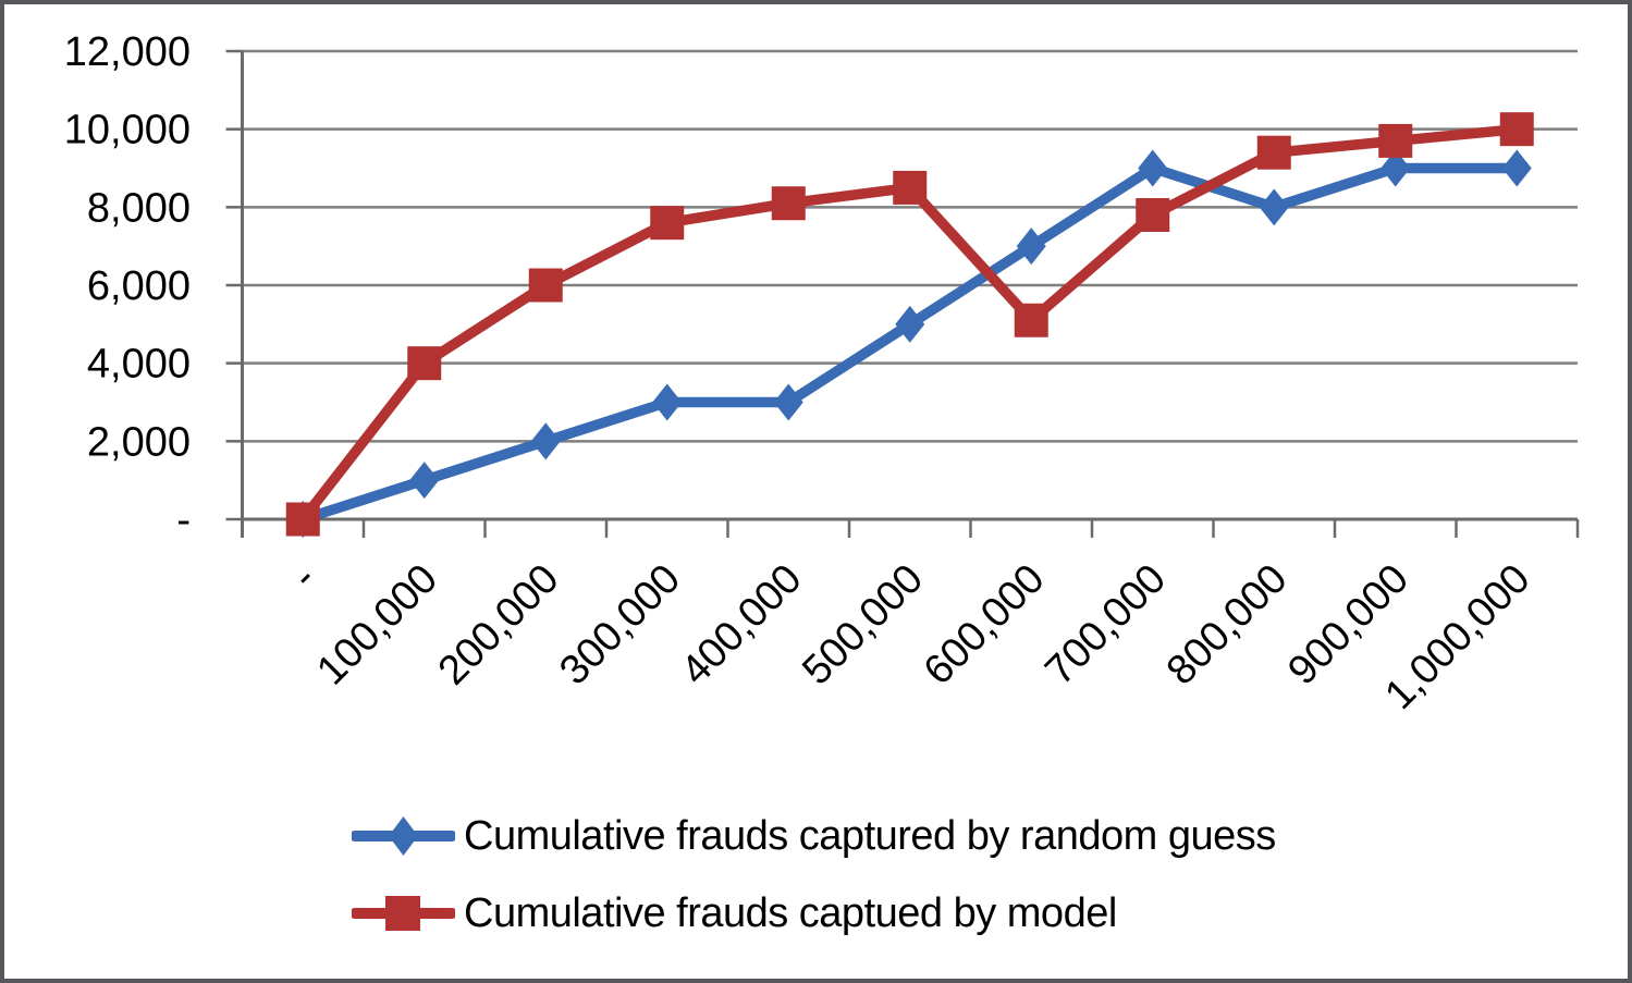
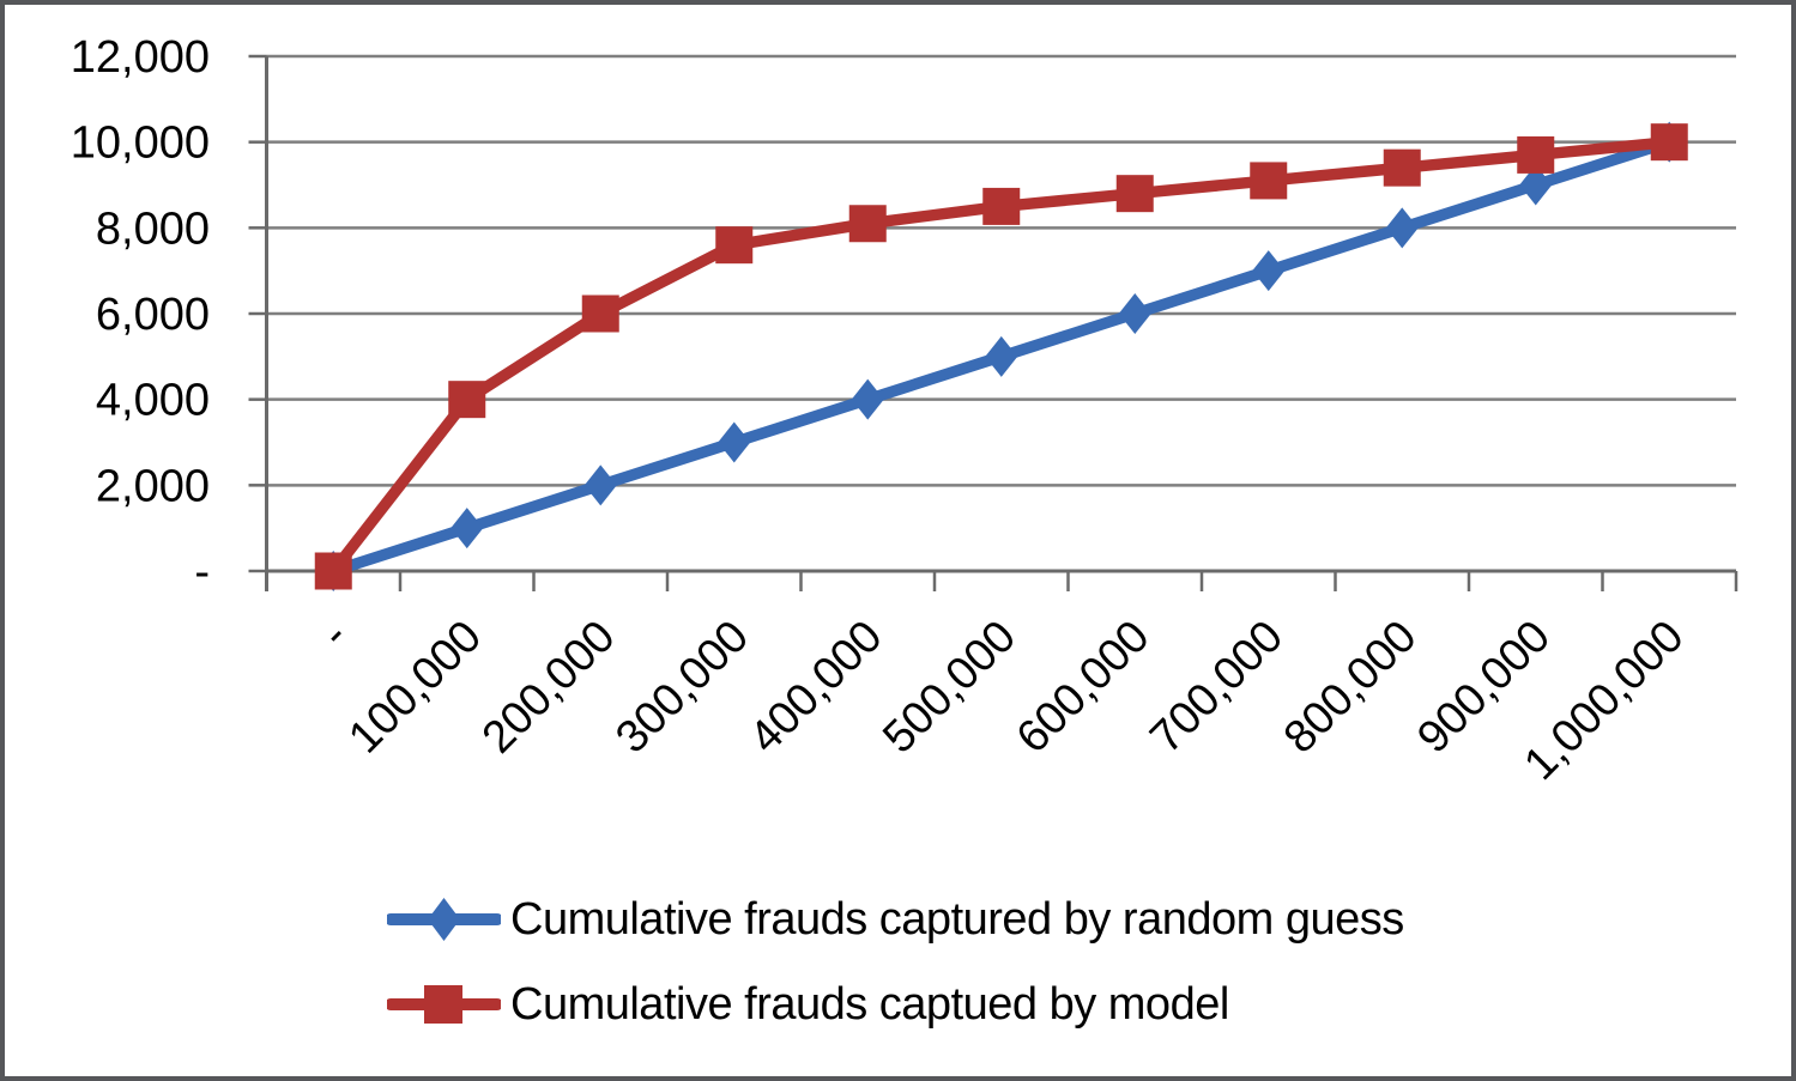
Cumulative frauds captured by random guess/400,000: 3000 -> 4000
Cumulative frauds captured by random guess/600,000: 7000 -> 6000
Cumulative frauds captued by model/600,000: 5100 -> 8800
Cumulative frauds captured by random guess/700,000: 9000 -> 7000
Cumulative frauds captued by model/700,000: 7800 -> 9100
Cumulative frauds captured by random guess/1,000,000: 9000 -> 10000
